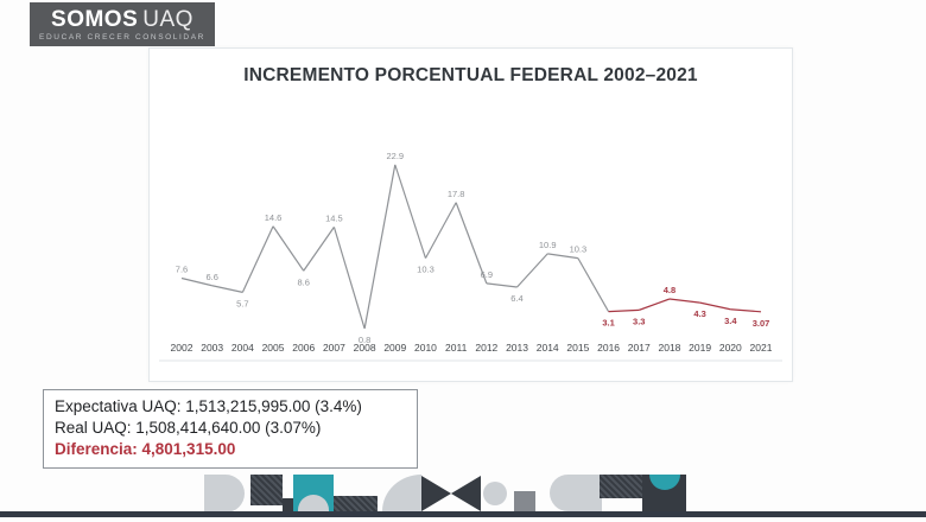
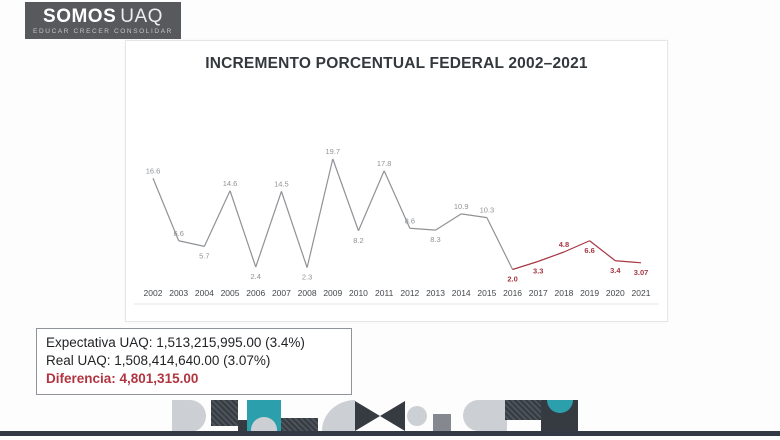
2002: 7.6 -> 16.6
2006: 8.6 -> 2.4
2008: 0.8 -> 2.3
2009: 22.9 -> 19.7
2010: 10.3 -> 8.2
2012: 6.9 -> 8.6
2013: 6.4 -> 8.3
2016: 3.1 -> 2.0
2019: 4.3 -> 6.6
